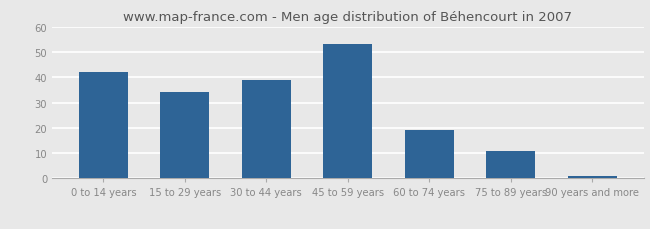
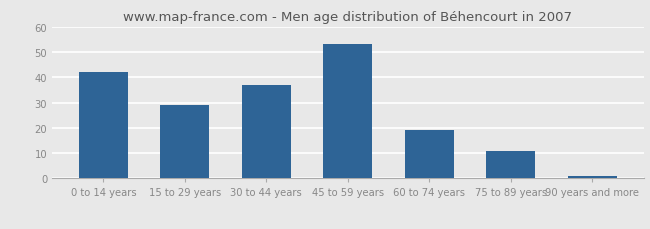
15 to 29 years: 34 -> 29
30 to 44 years: 39 -> 37
